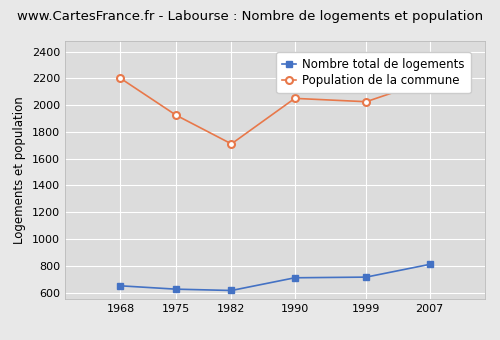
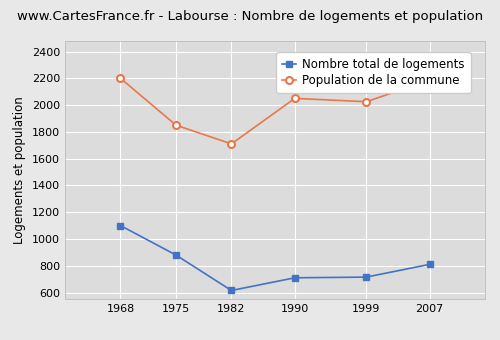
Nombre total de logements/1968: 650 -> 1100
Nombre total de logements/1975: 620 -> 880
Population de la commune/1975: 1920 -> 1850
